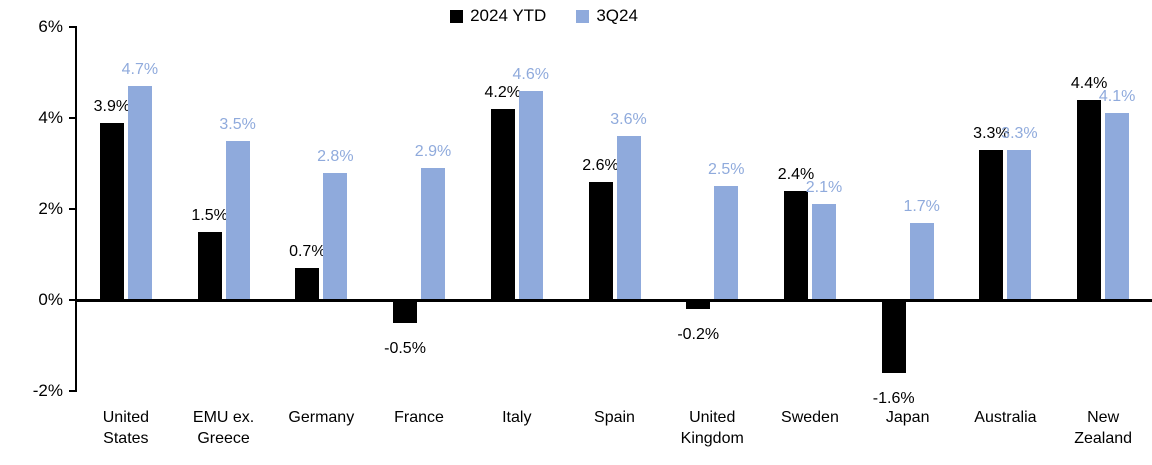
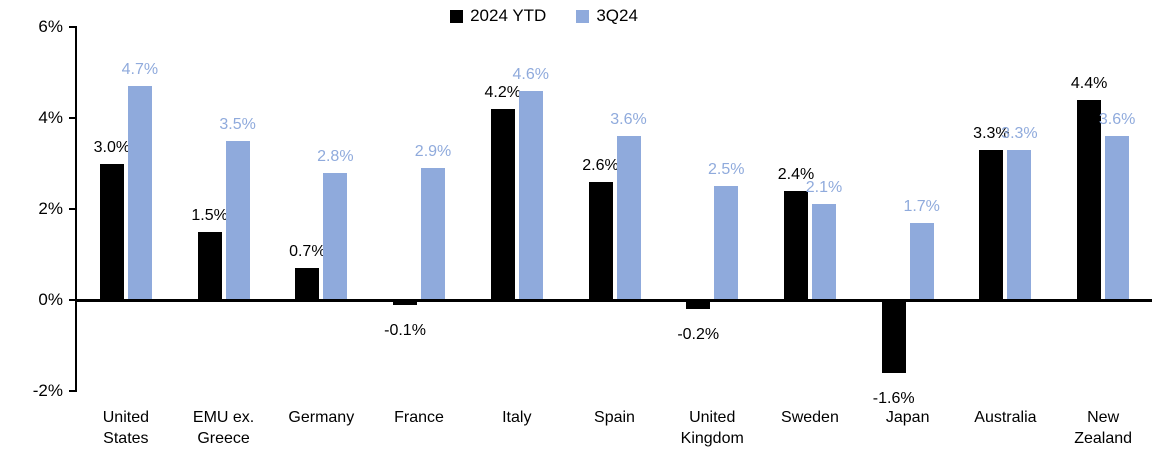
2024 YTD/United States: 3.9% -> 3.0%
2024 YTD/France: -0.5% -> -0.1%
3Q24/New Zealand: 4.1% -> 3.6%
